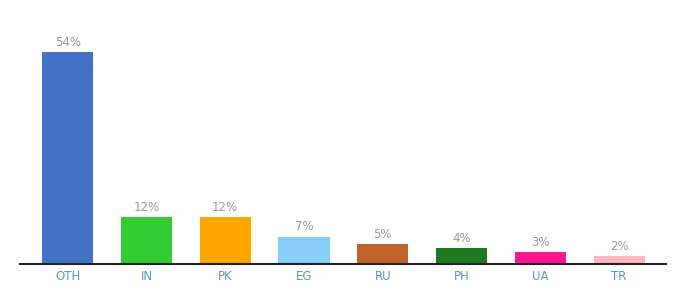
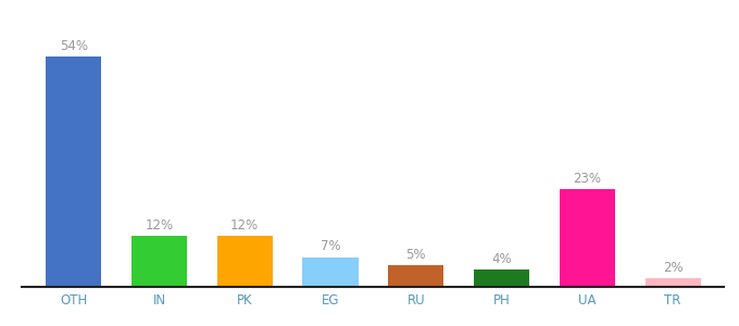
UA: 3% -> 23%
